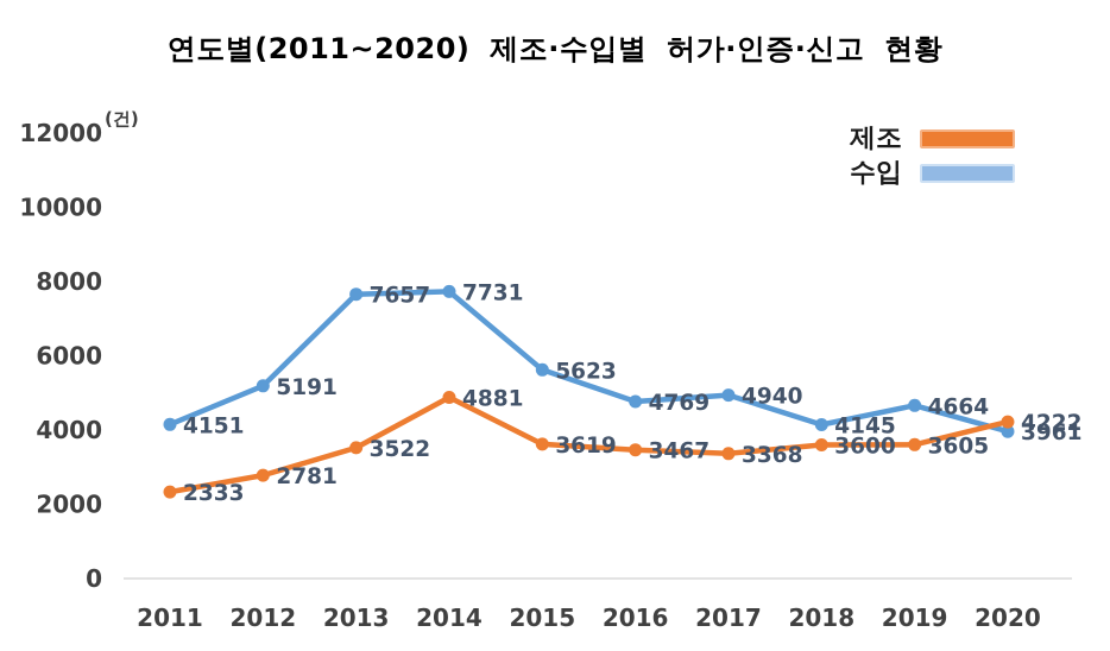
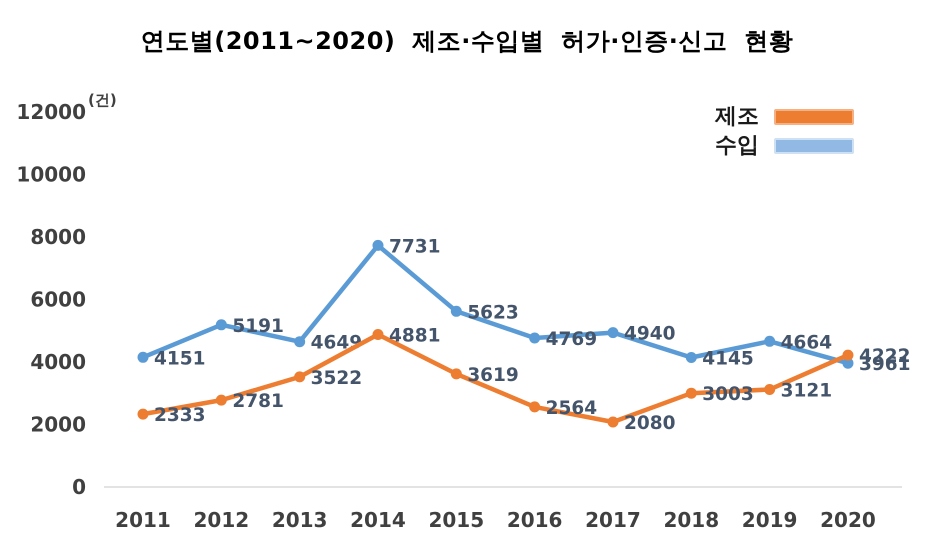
수입/2013: 7657 -> 4649
제조/2016: 3467 -> 2564
제조/2017: 3368 -> 2080
제조/2018: 3600 -> 3003
제조/2019: 3605 -> 3121
